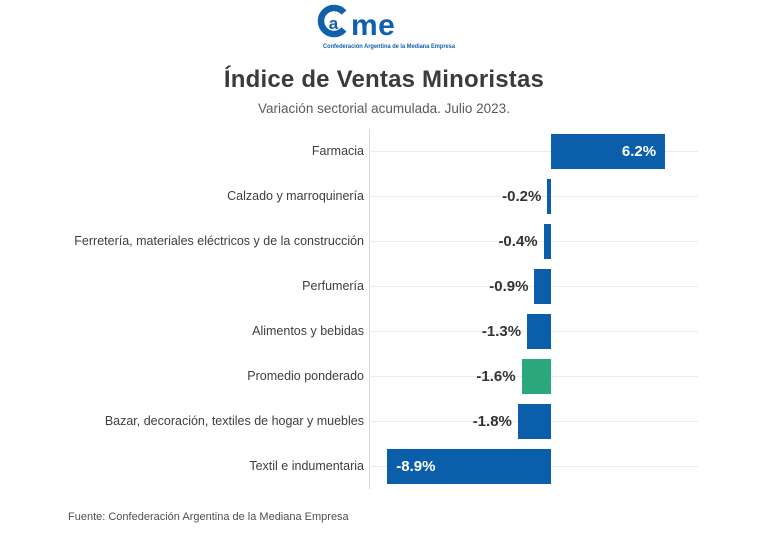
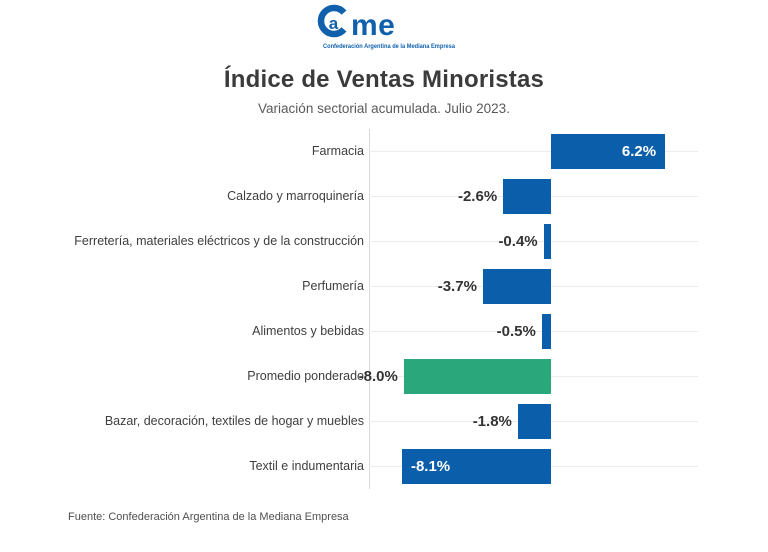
Calzado y marroquinería: -0.2% -> -2.6%
Perfumería: -0.9% -> -3.7%
Alimentos y bebidas: -1.3% -> -0.5%
Promedio ponderado: -1.6% -> -8.0%
Textil e indumentaria: -8.9% -> -8.1%
